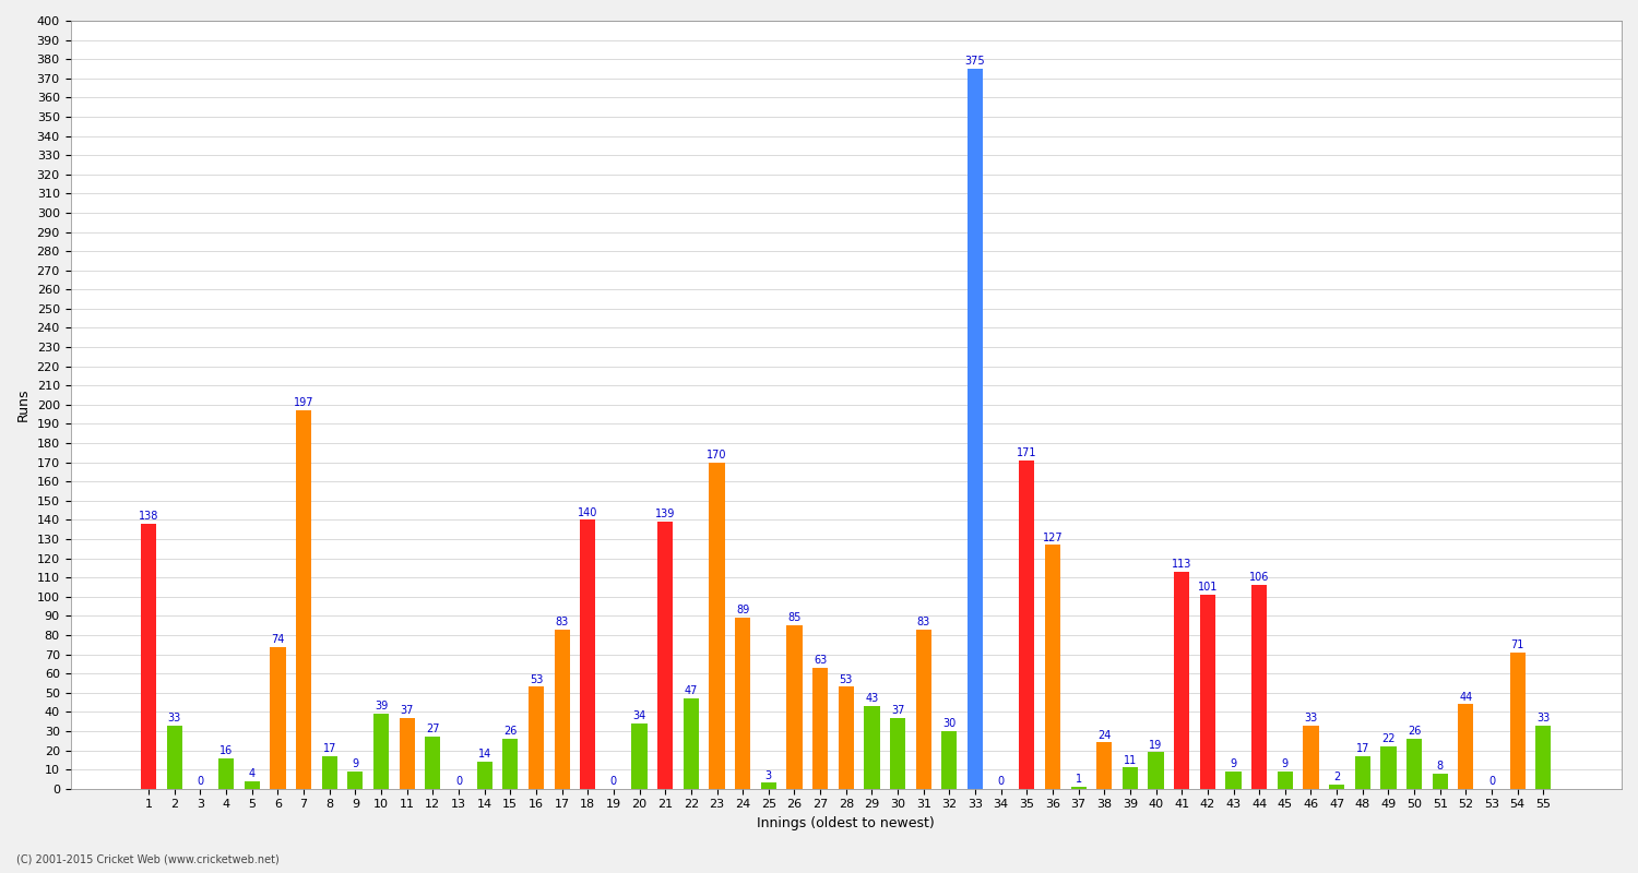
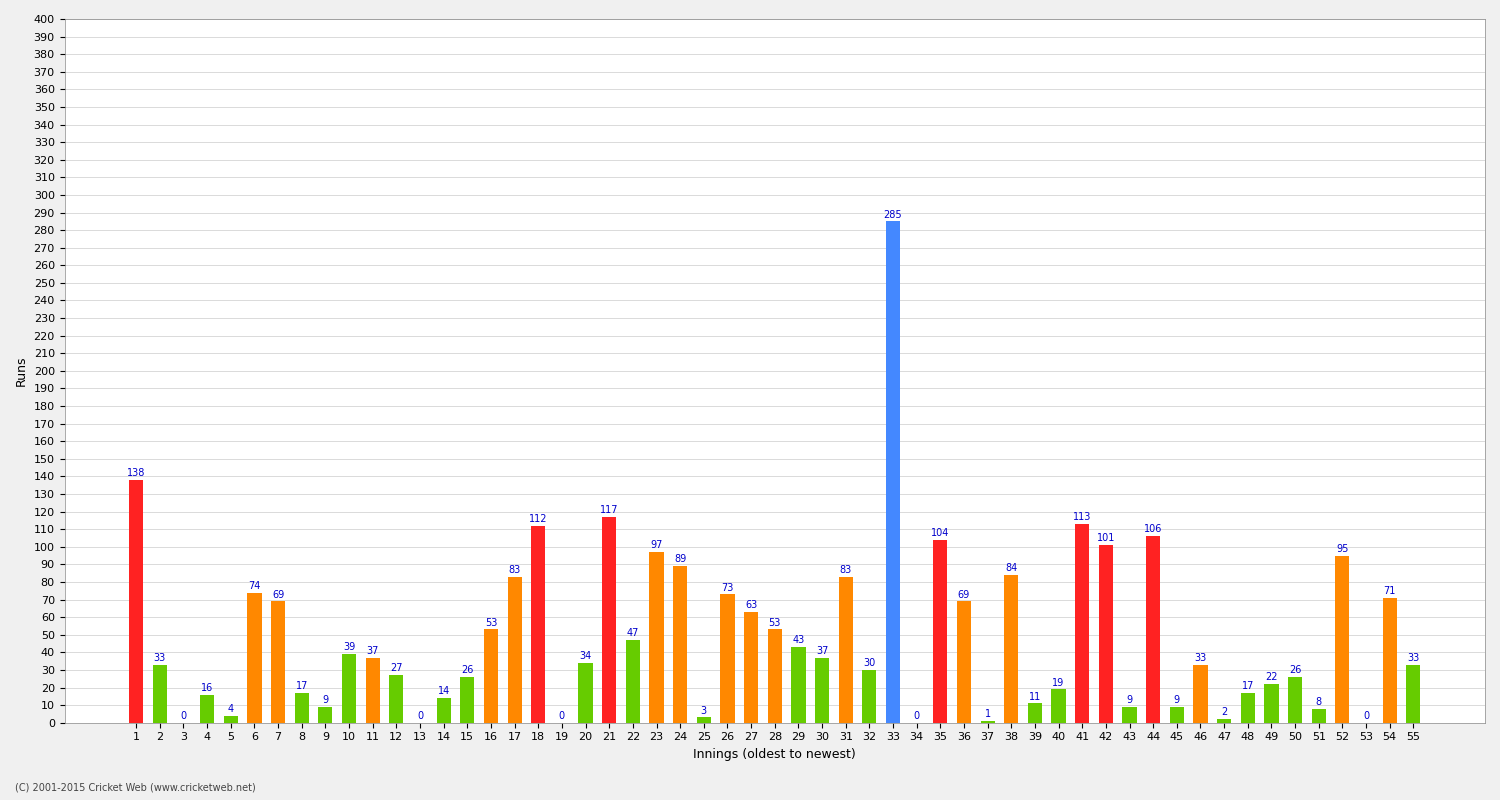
7: 197 -> 69
18: 140 -> 112
21: 139 -> 117
23: 170 -> 97
26: 85 -> 73
33: 375 -> 285
35: 171 -> 104
36: 127 -> 69
38: 24 -> 84
52: 44 -> 95
